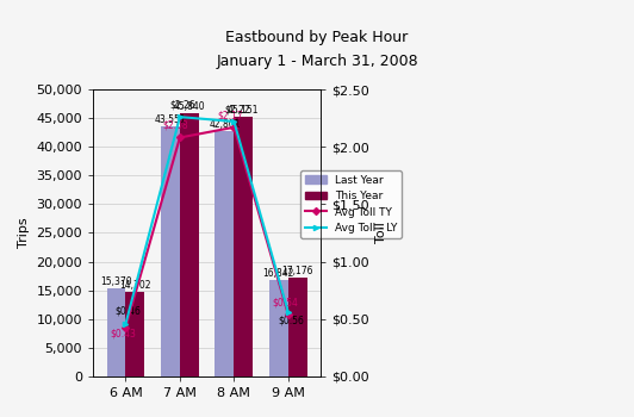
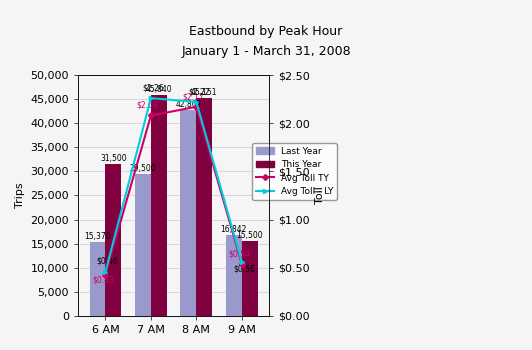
This Year/6 AM: 14,700 -> 31,500
Last Year/7 AM: 43,600 -> 29,500
This Year/9 AM: 17,200 -> 15,500
